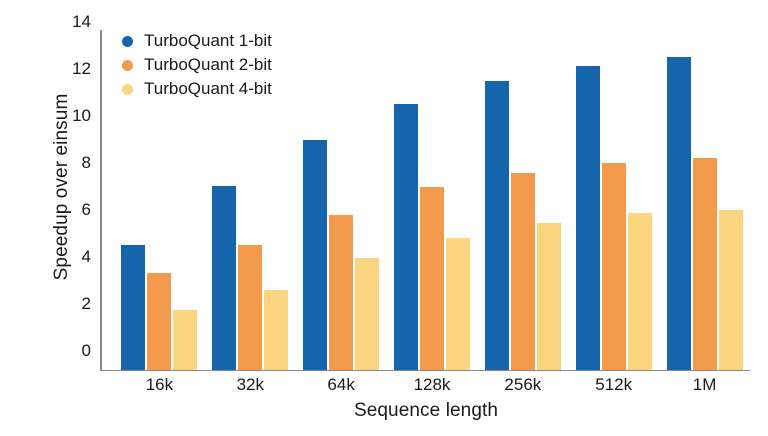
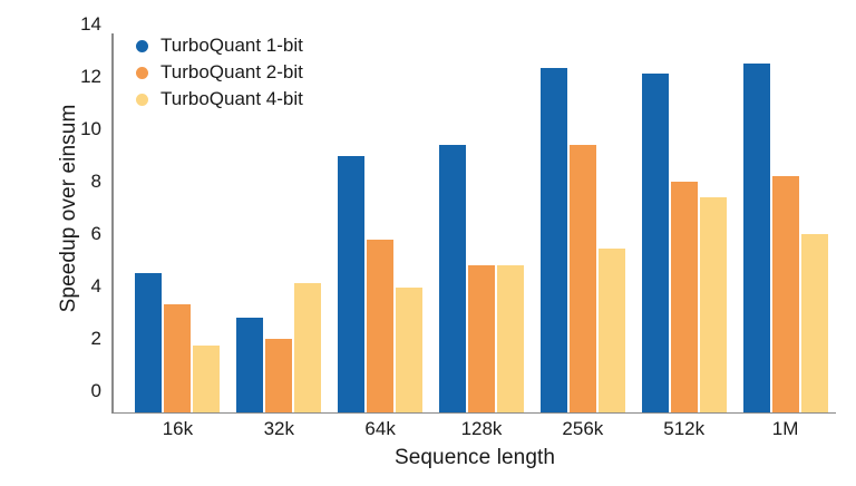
TurboQuant 1-bit/32k: 7.8 -> 3.6
TurboQuant 2-bit/32k: 5.3 -> 2.8
TurboQuant 4-bit/32k: 3.4 -> 4.9
TurboQuant 1-bit/128k: 11.3 -> 10.2
TurboQuant 2-bit/128k: 7.8 -> 5.6
TurboQuant 1-bit/256k: 12.2 -> 13.1
TurboQuant 2-bit/256k: 8.3 -> 10.2
TurboQuant 4-bit/512k: 6.7 -> 8.2
